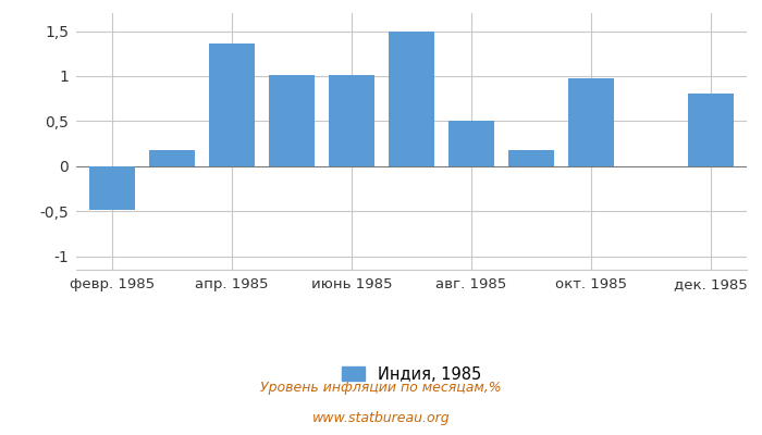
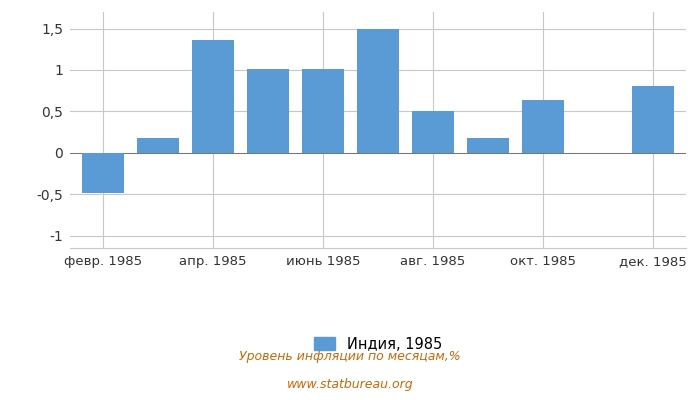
окт. 1985: 0,97 -> 0,64
